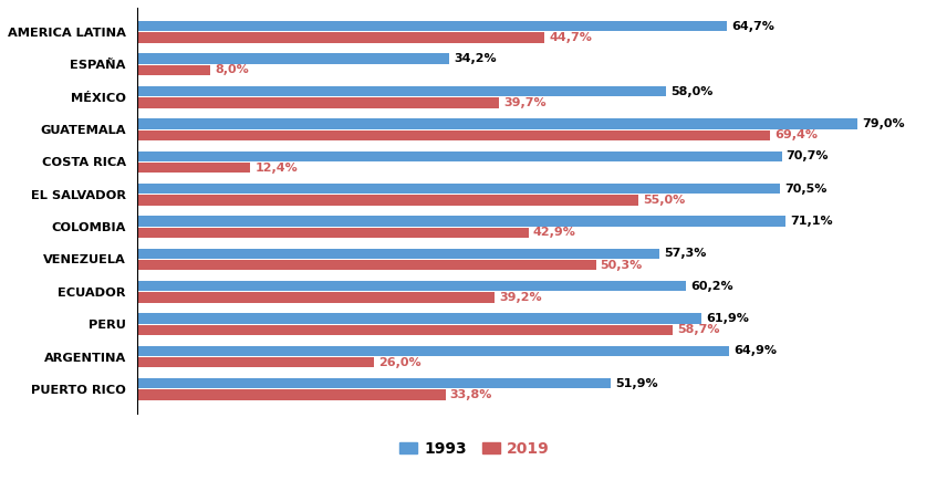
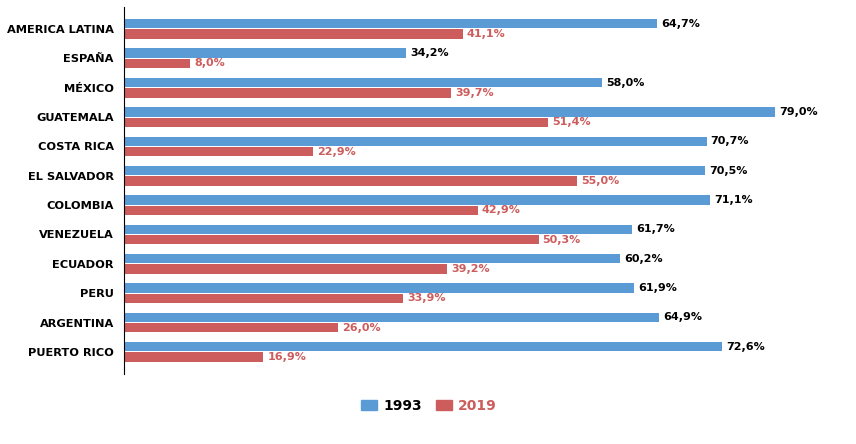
2019/AMERICA LATINA: 44,7% -> 41,1%
2019/GUATEMALA: 69,4% -> 51,4%
2019/COSTA RICA: 12,4% -> 22,9%
1993/VENEZUELA: 57,3% -> 61,7%
2019/PERU: 58,7% -> 33,9%
1993/PUERTO RICO: 51,9% -> 72,6%
2019/PUERTO RICO: 33,8% -> 16,9%
